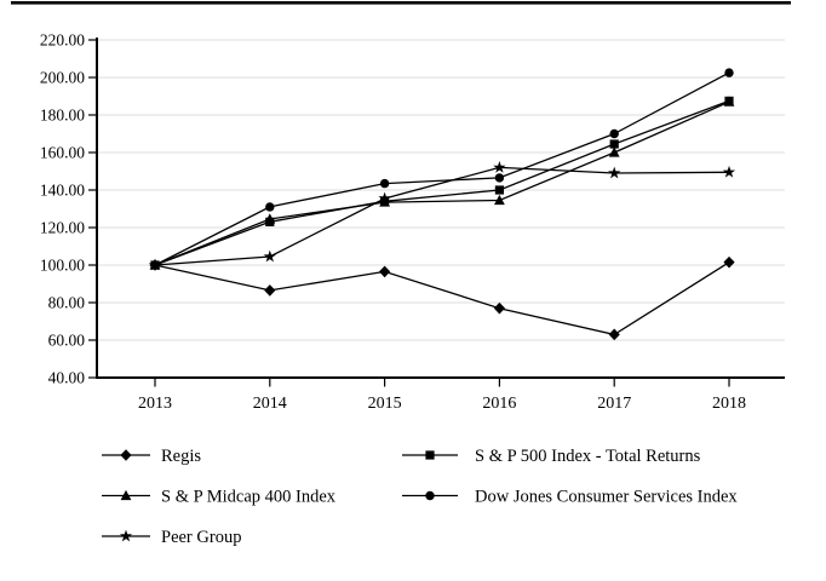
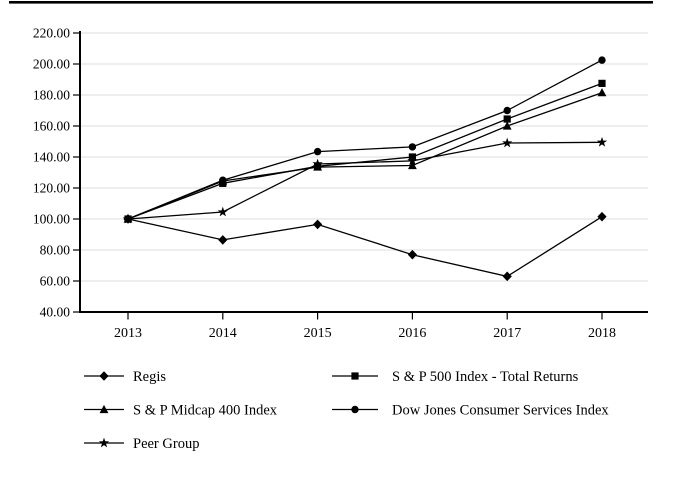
Dow Jones Consumer Services Index/2014: 131 -> 125
Peer Group/2016: 152 -> 138
S & P Midcap 400 Index/2018: 187 -> 182
